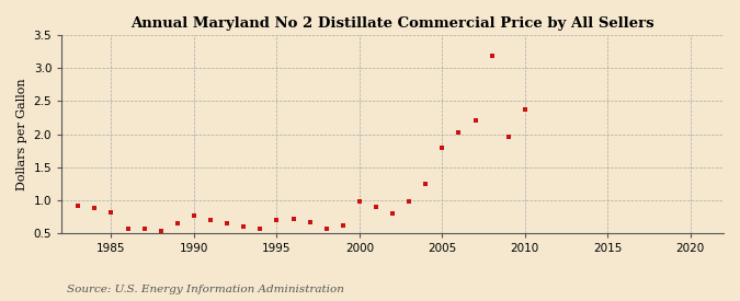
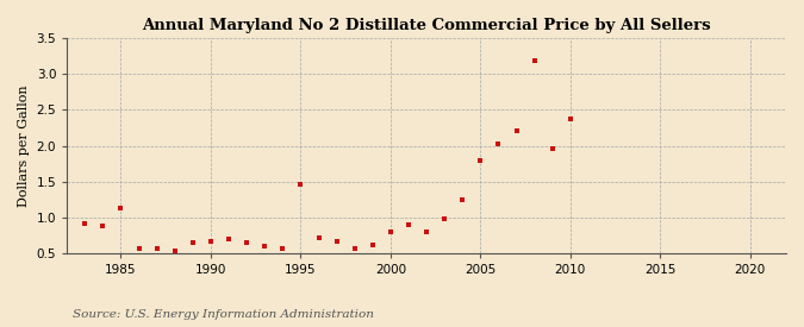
1985: 0.83 -> 1.14
1990: 0.78 -> 0.68
1995: 0.70 -> 1.46
2000: 0.98 -> 0.80
